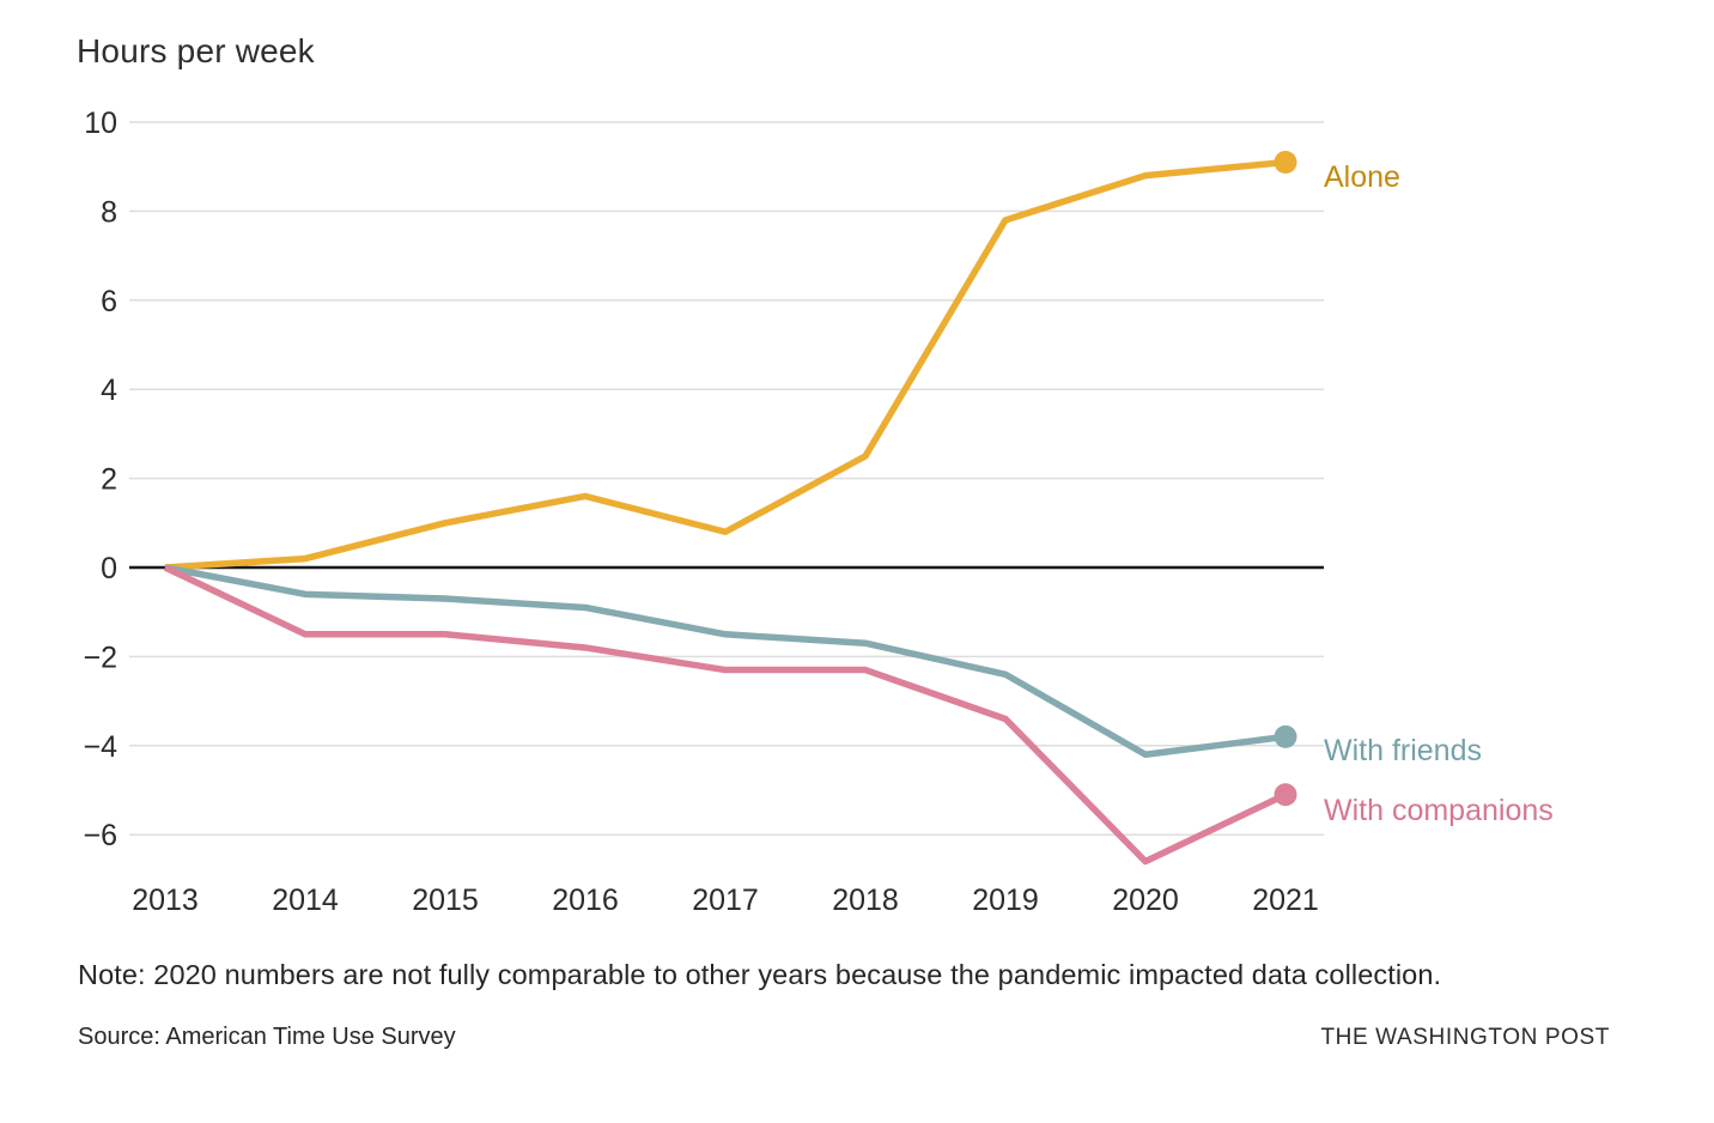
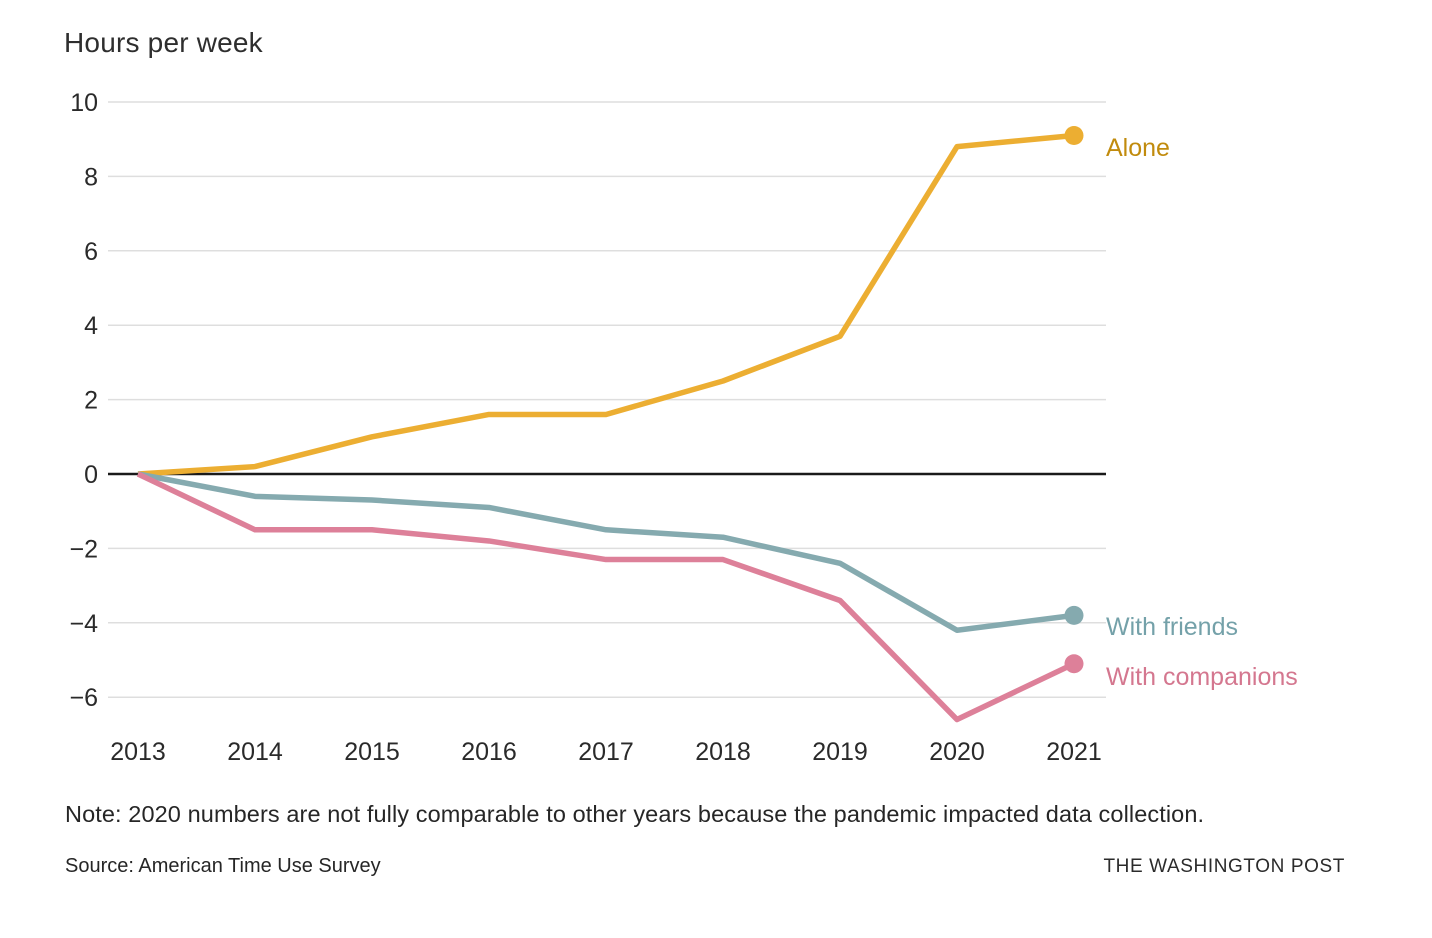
Alone/2017: 0.8 -> 1.6
Alone/2019: 7.8 -> 3.7
